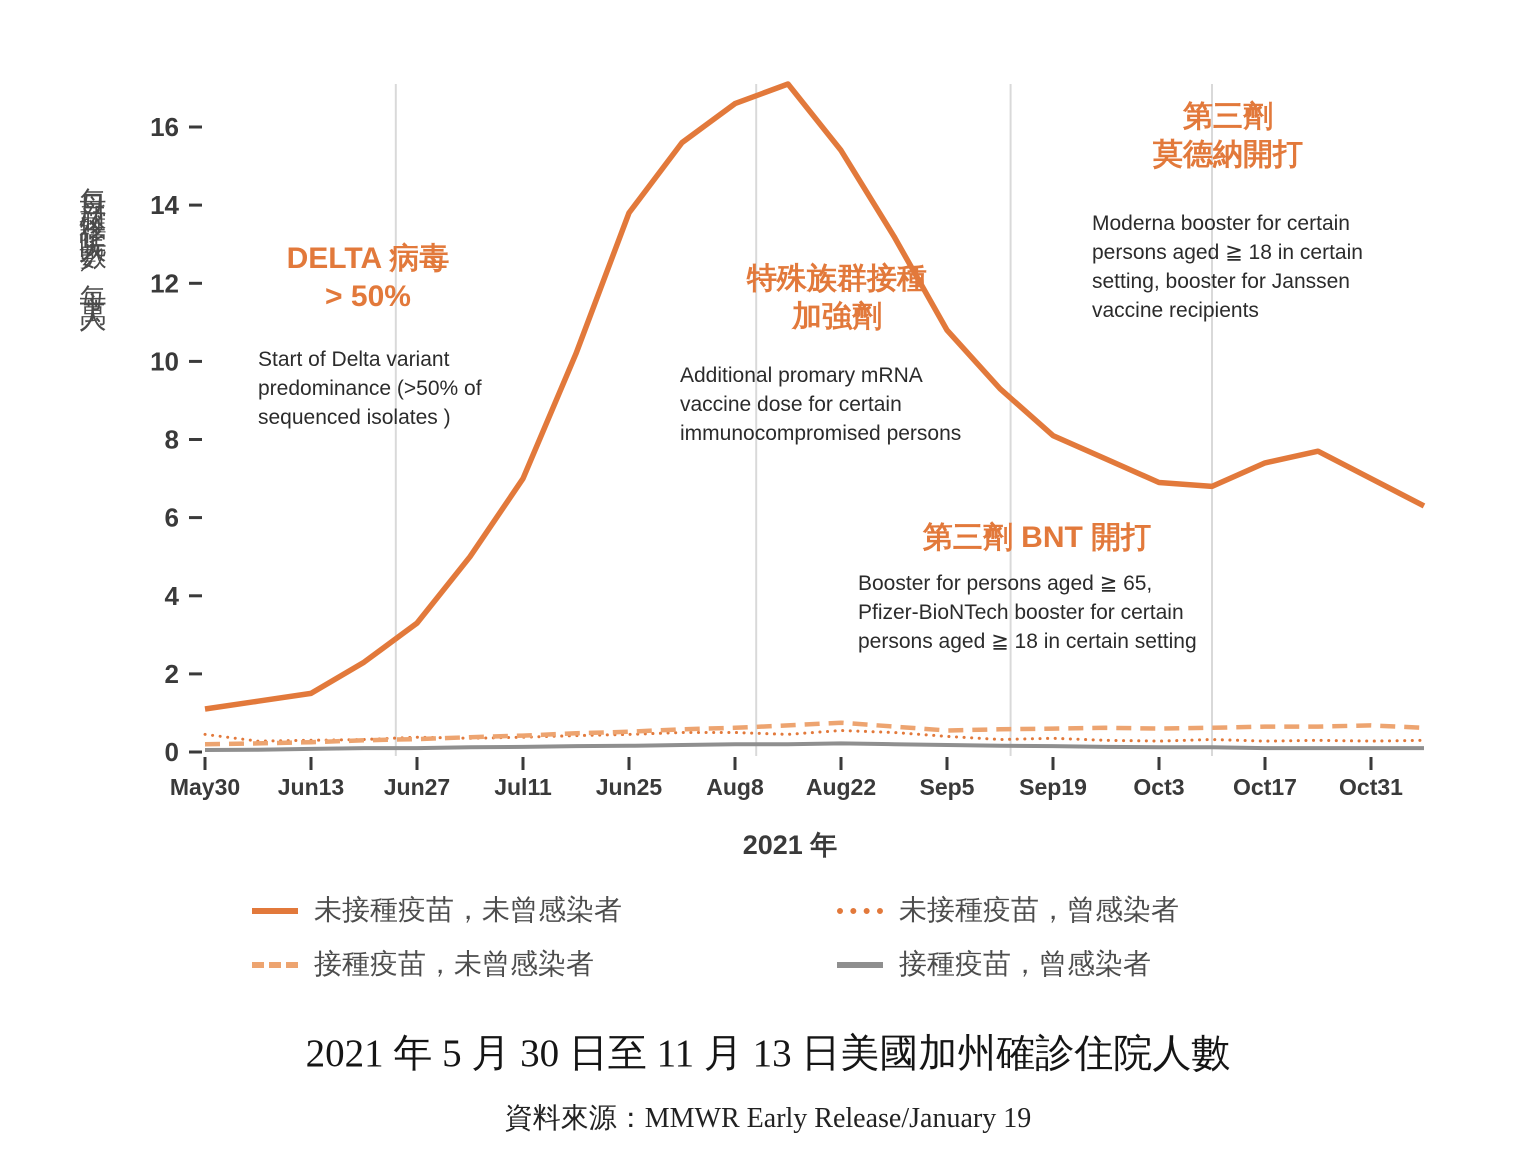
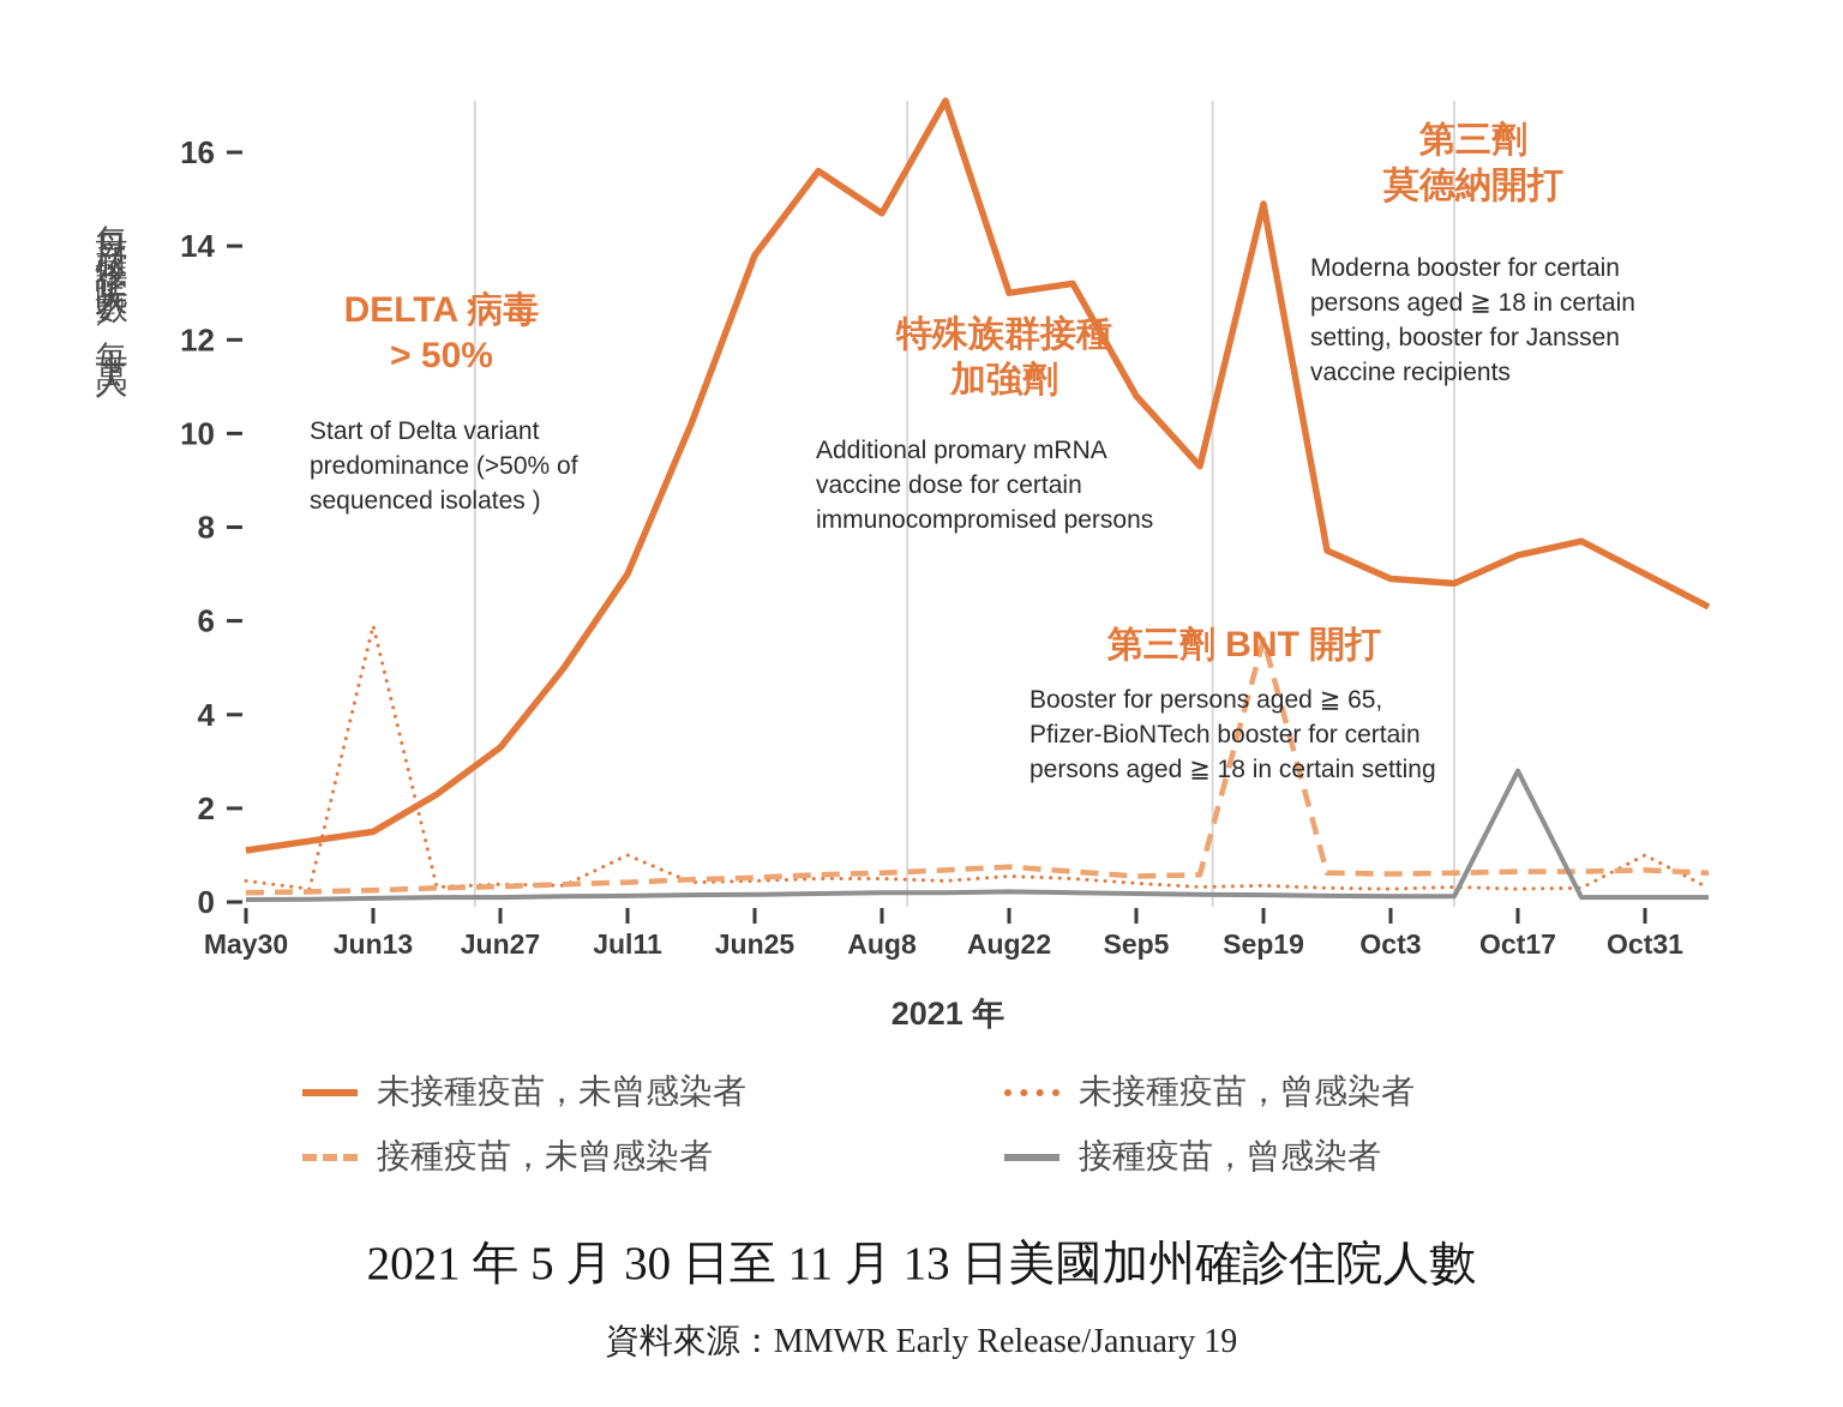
未接種疫苗，曾感染者/Jun13: 0.3 -> 5.9
未接種疫苗，曾感染者/Jul11: 0.4 -> 1.0
未接種疫苗，未曾感染者/Aug8: 16.6 -> 14.7
未接種疫苗，未曾感染者/Aug22: 15.4 -> 13.0
未接種疫苗，未曾感染者/Sep19: 8.1 -> 14.9
接種疫苗，未曾感染者/Sep19: 0.6 -> 5.6
接種疫苗，曾感染者/Oct17: 0.1 -> 2.8
未接種疫苗，曾感染者/Oct31: 0.3 -> 1.0
